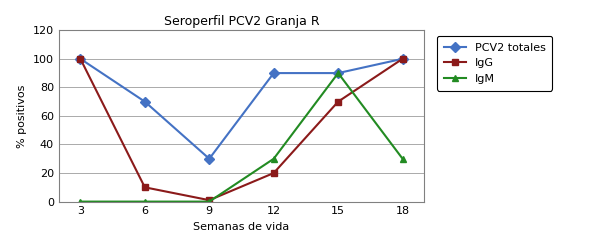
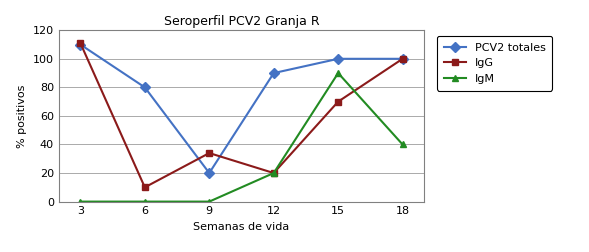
PCV2 totales/3: 100 -> 110
IgG/3: 100 -> 111
PCV2 totales/6: 70 -> 80
PCV2 totales/9: 30 -> 20
IgG/9: 1 -> 34
IgM/12: 30 -> 20
PCV2 totales/15: 90 -> 100
IgM/18: 30 -> 40
